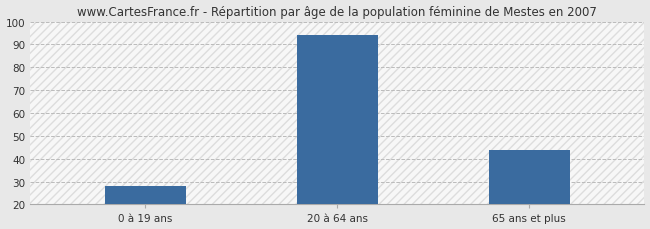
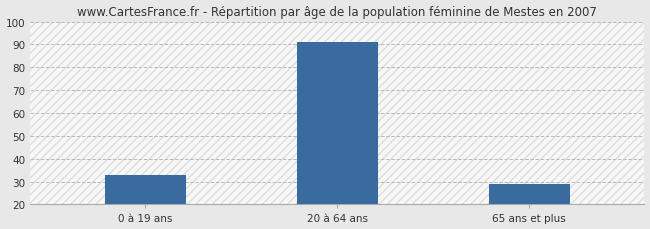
0 à 19 ans: 28 -> 33
20 à 64 ans: 94 -> 91
65 ans et plus: 44 -> 29
